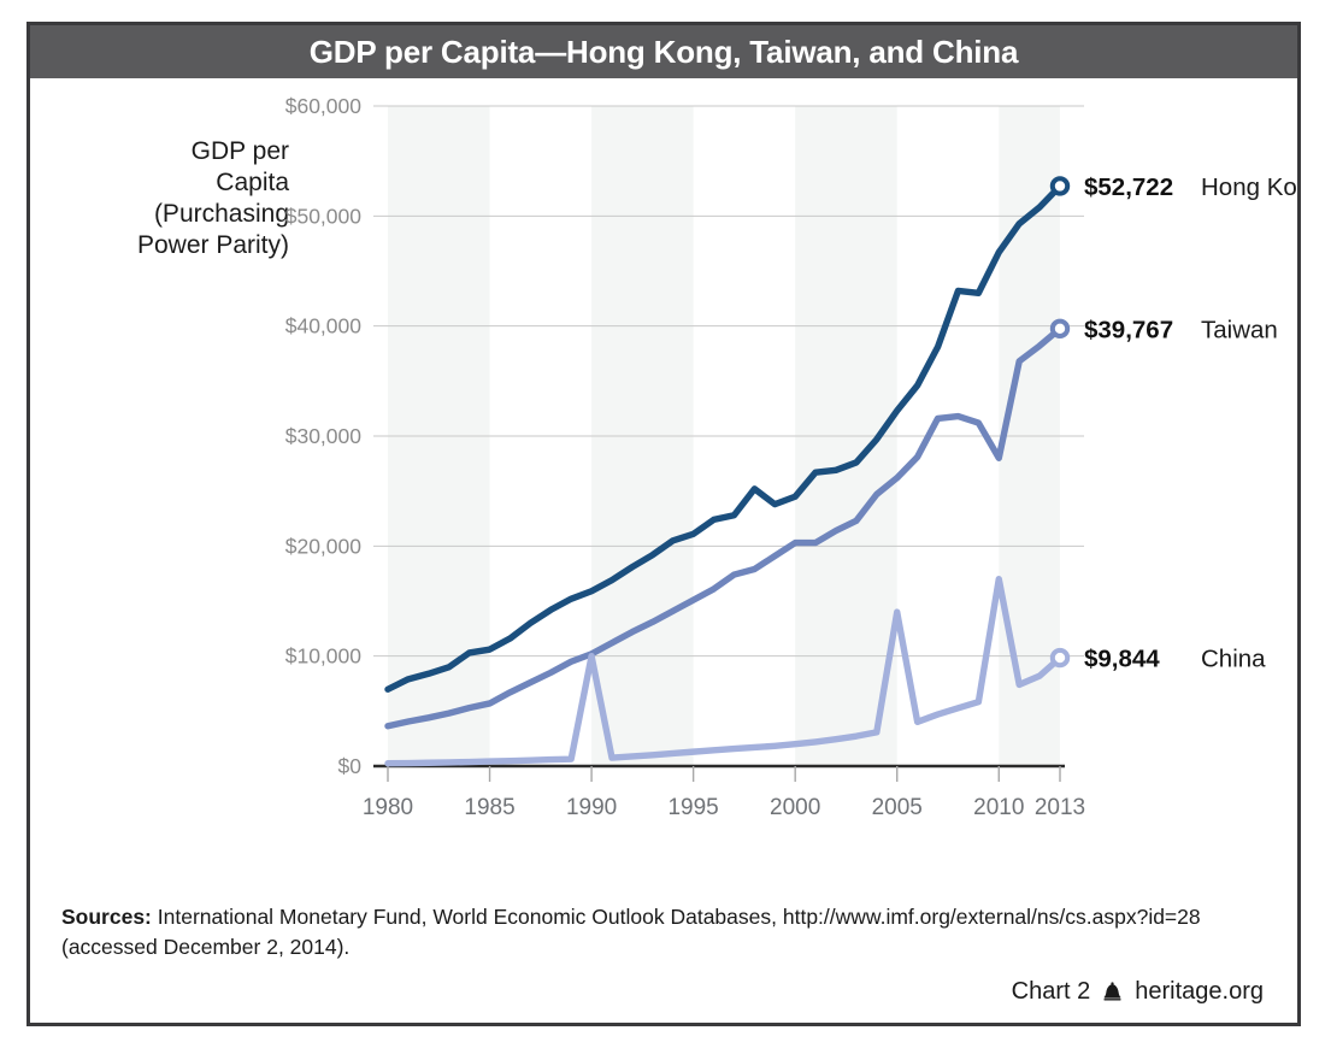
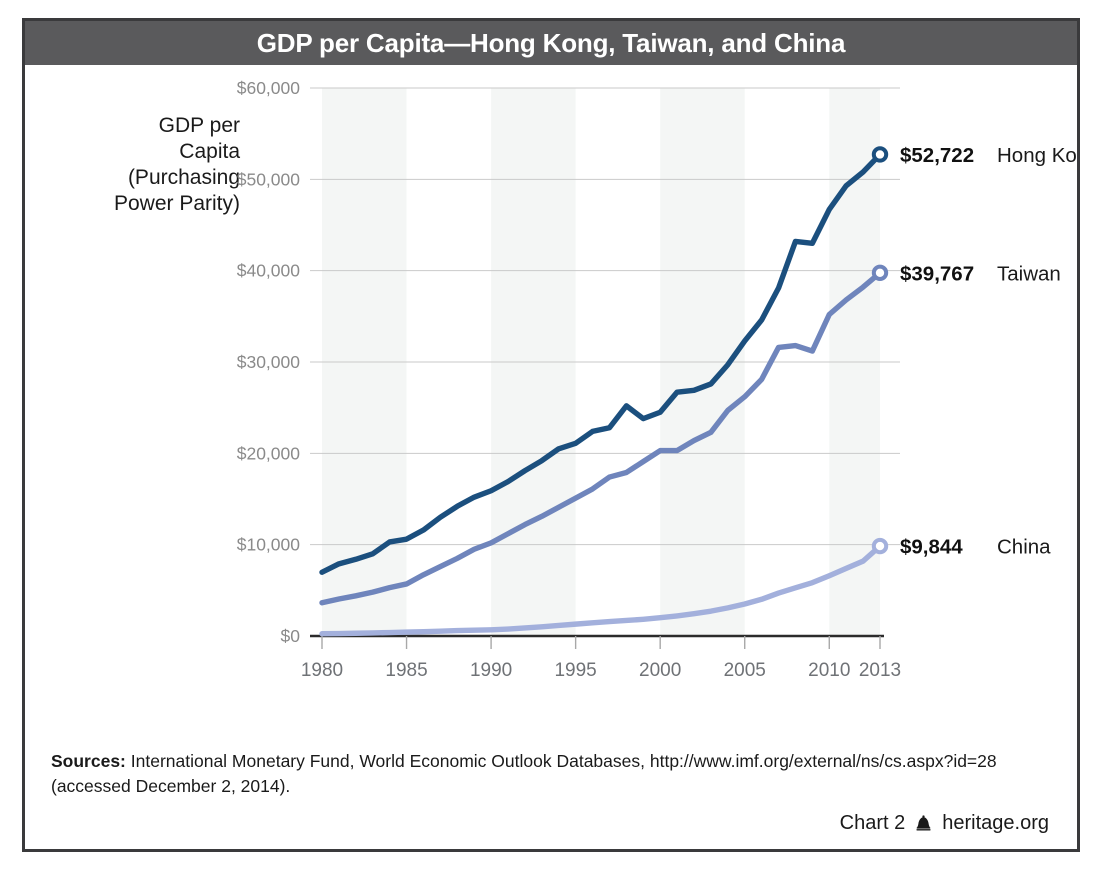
China/1990: $10000 -> $1000
China/2005: $14000 -> $4000
Taiwan/2010: $28000 -> $35000
China/2010: $17000 -> $7000
